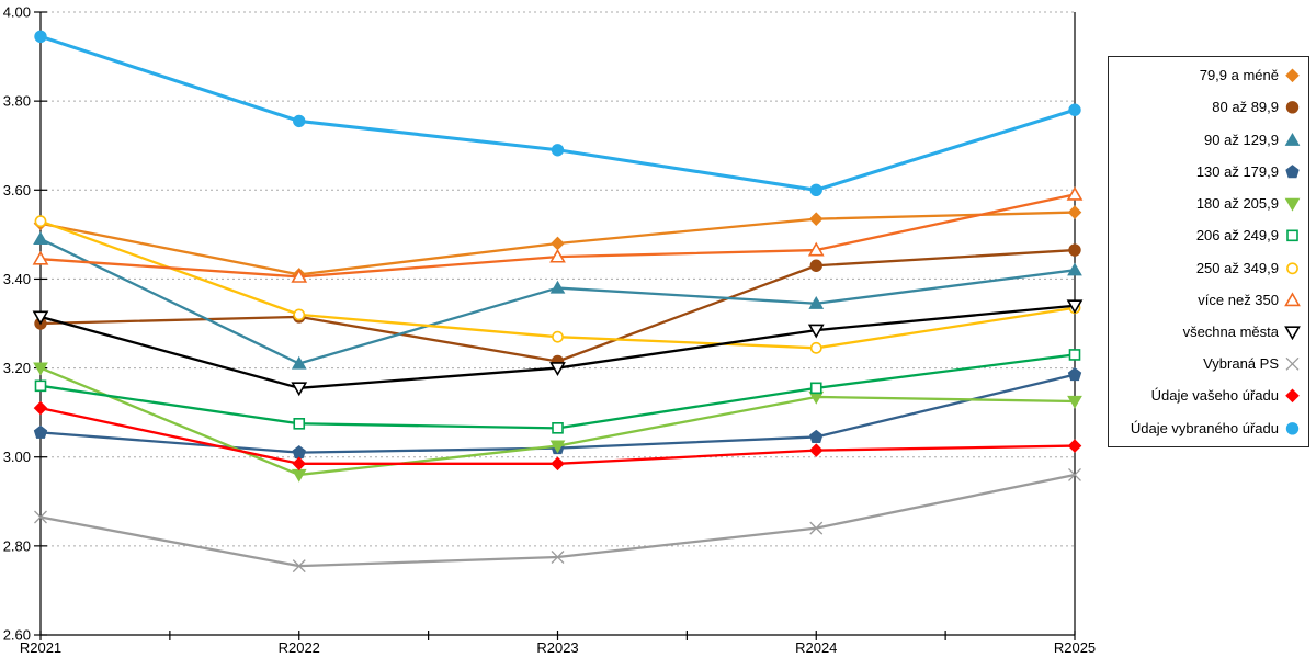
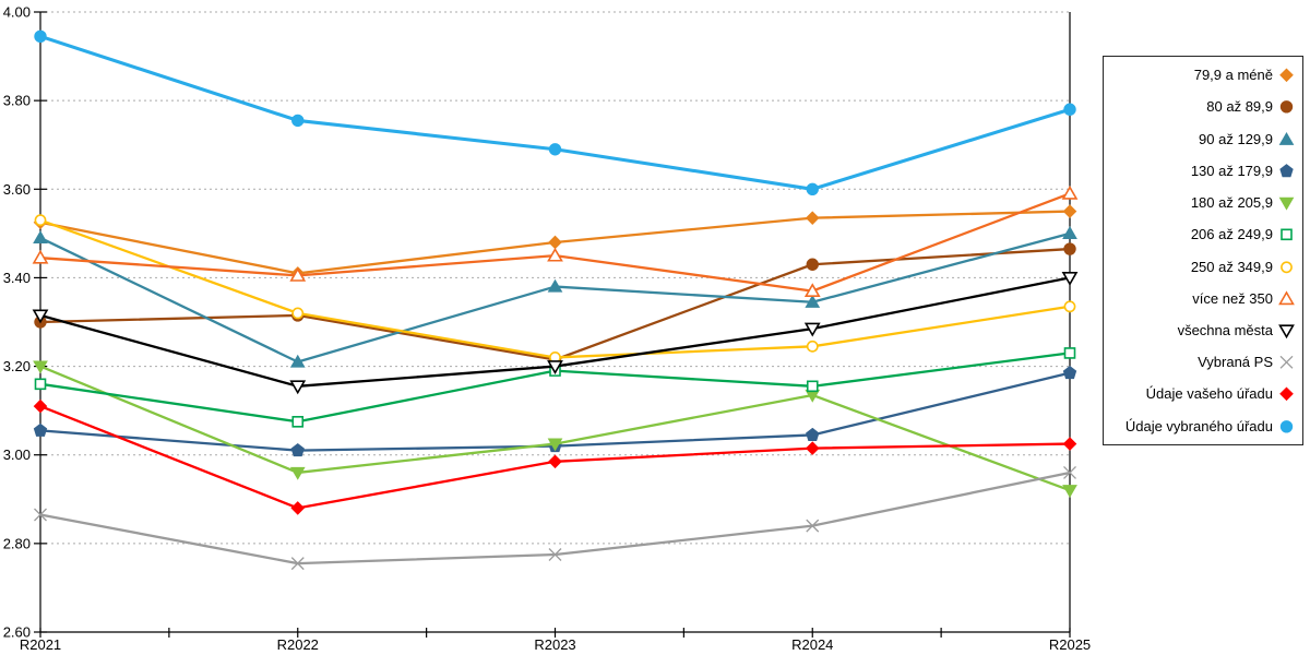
Údaje vašeho úřadu/R2022: 2.98 -> 2.88
206 až 249,9/R2023: 3.06 -> 3.19
250 až 349,9/R2023: 3.27 -> 3.22
více než 350/R2024: 3.46 -> 3.37
90 až 129,9/R2025: 3.42 -> 3.50
180 až 205,9/R2025: 3.12 -> 2.92
všechna města/R2025: 3.34 -> 3.40
